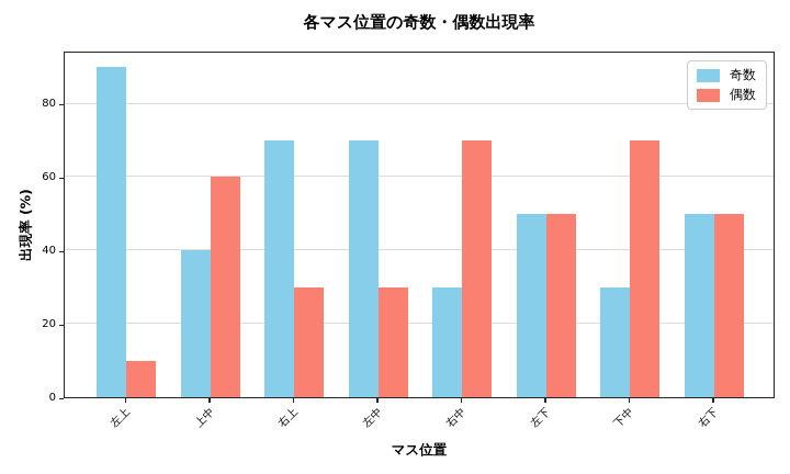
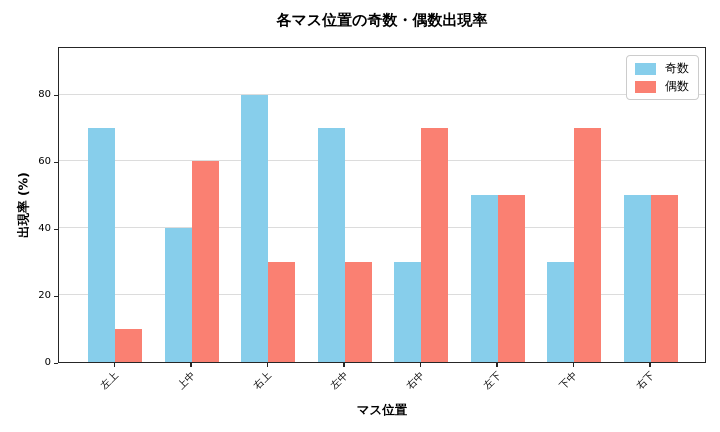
奇数/左上: 90 -> 70
奇数/右上: 70 -> 80
